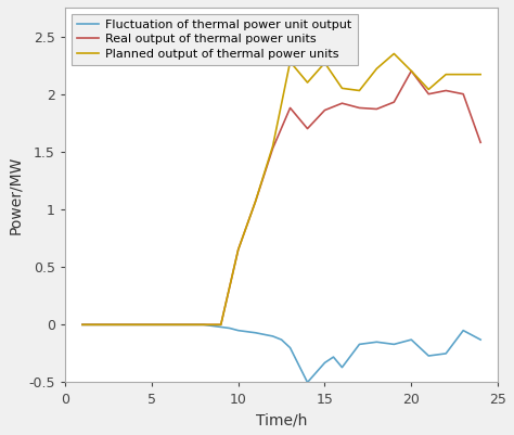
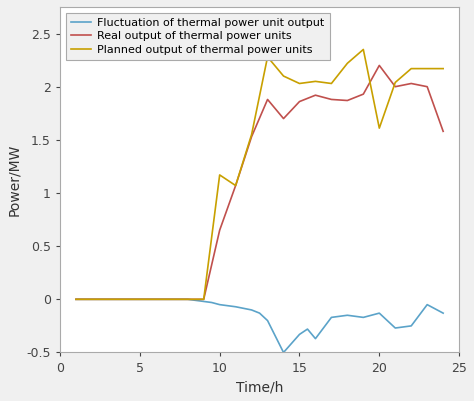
Planned output of thermal power units/10: 0.65 -> 1.17
Planned output of thermal power units/15: 2.27 -> 2.03
Planned output of thermal power units/20: 2.20 -> 1.61
